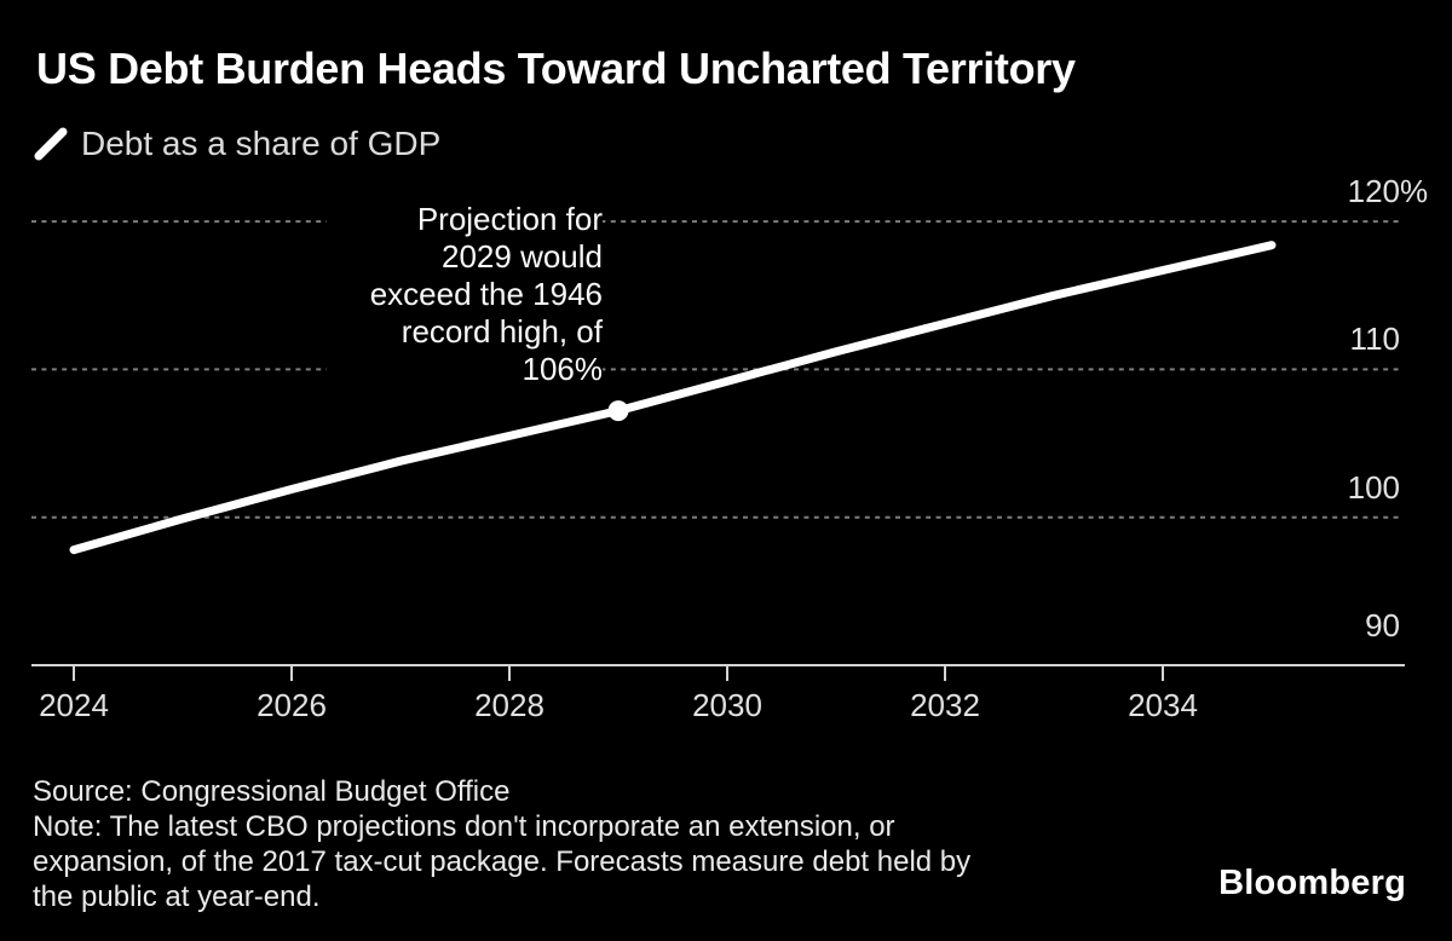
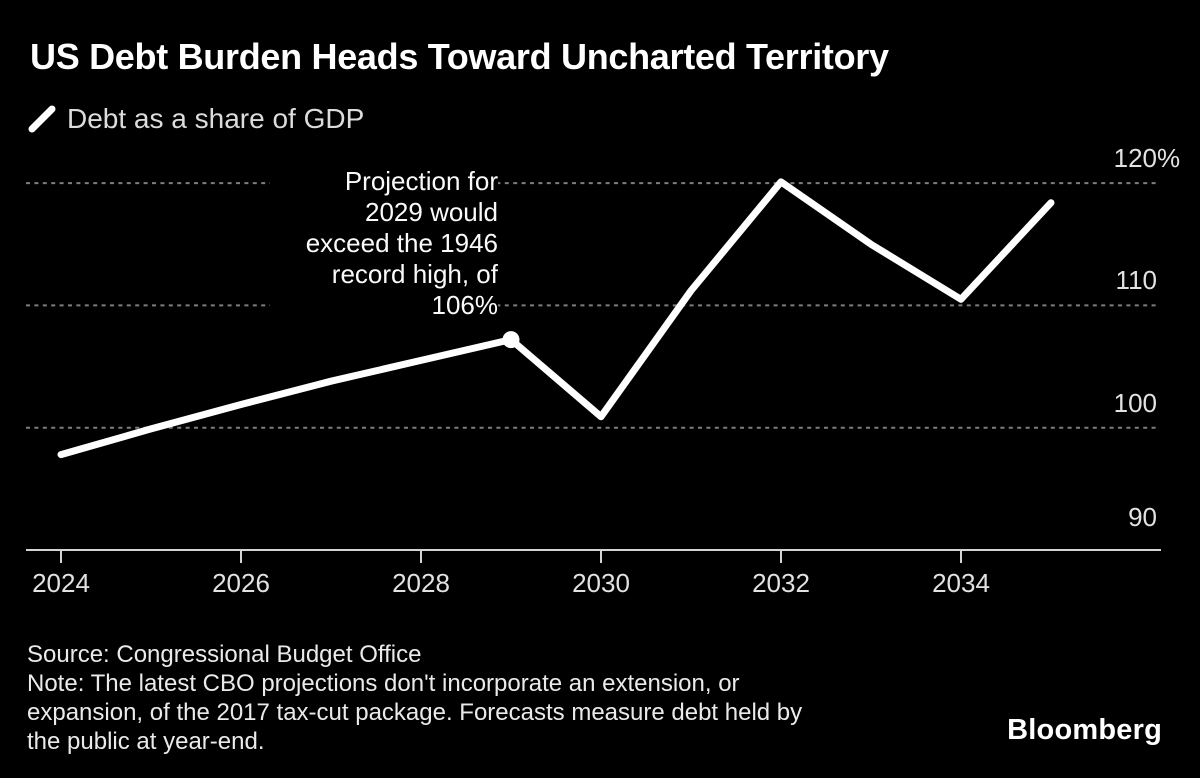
2030: 109.2 -> 100.9
2032: 113.1 -> 120.1
2034: 116.7 -> 110.5
